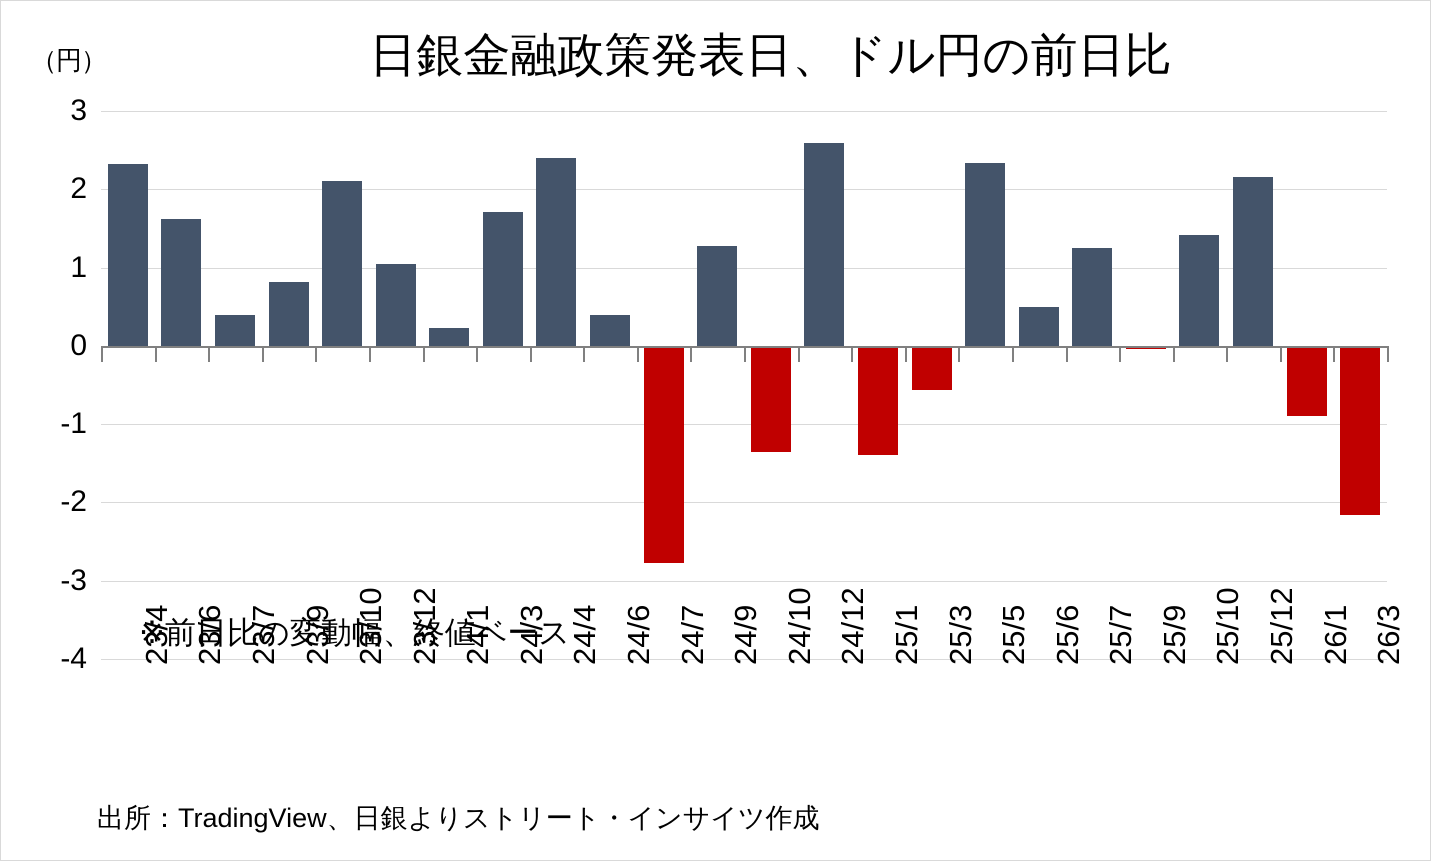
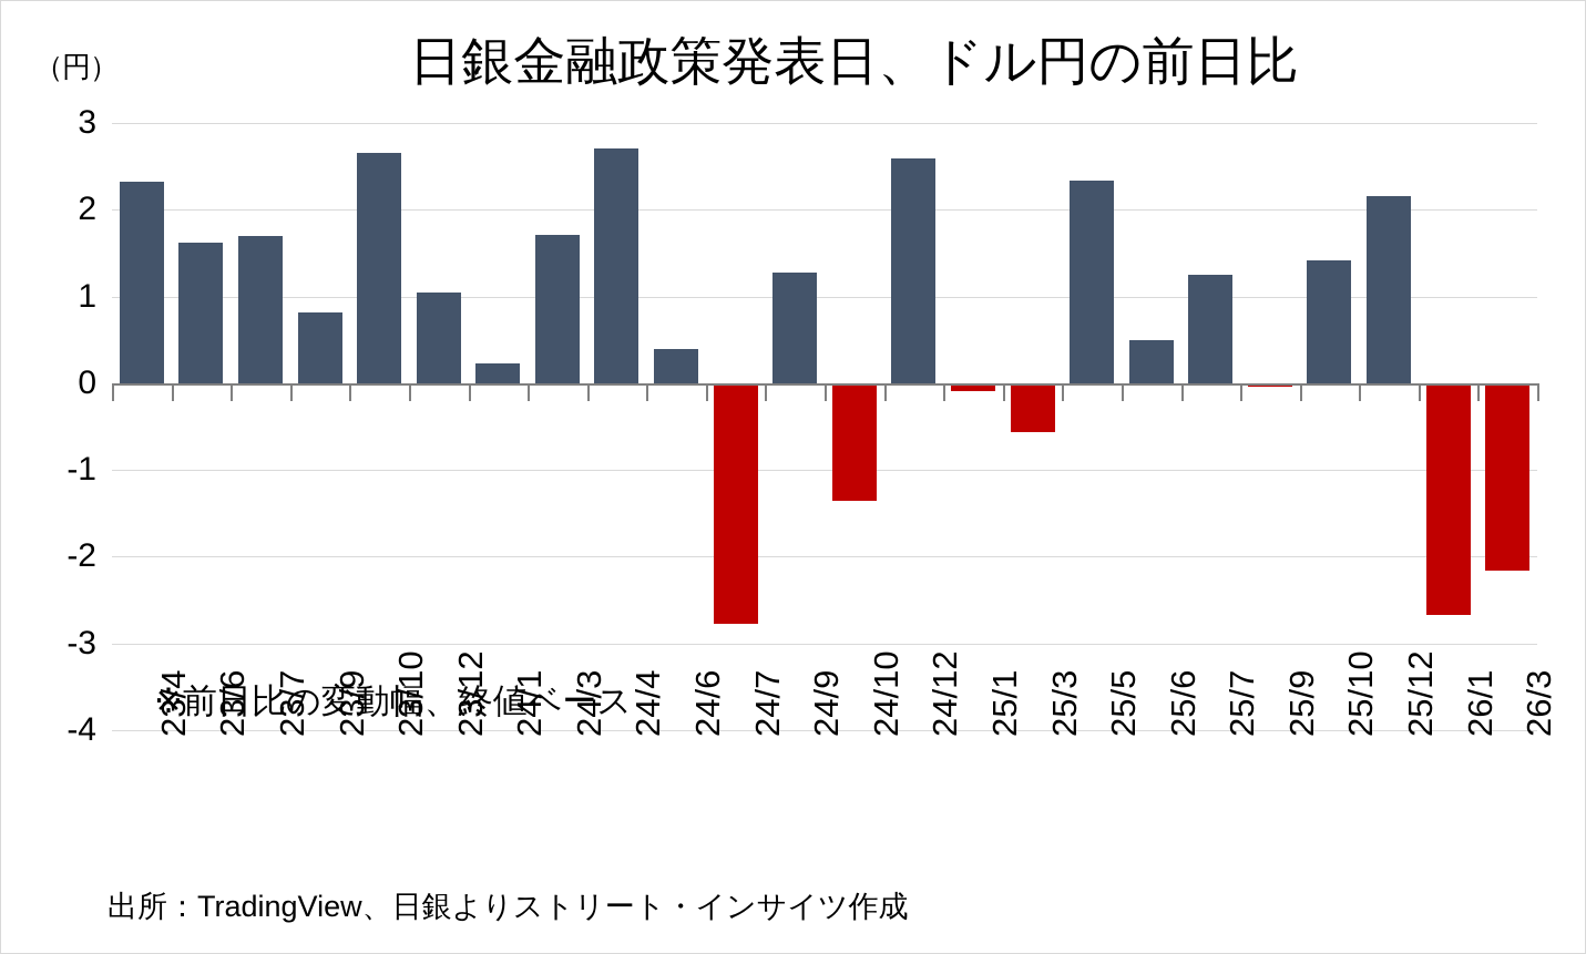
23/7: 0.4 -> 1.7
23/10: 2.1 -> 2.6
24/4: 2.4 -> 2.7
25/1: -1.4 -> -0.1
26/1: -0.9 -> -2.7
